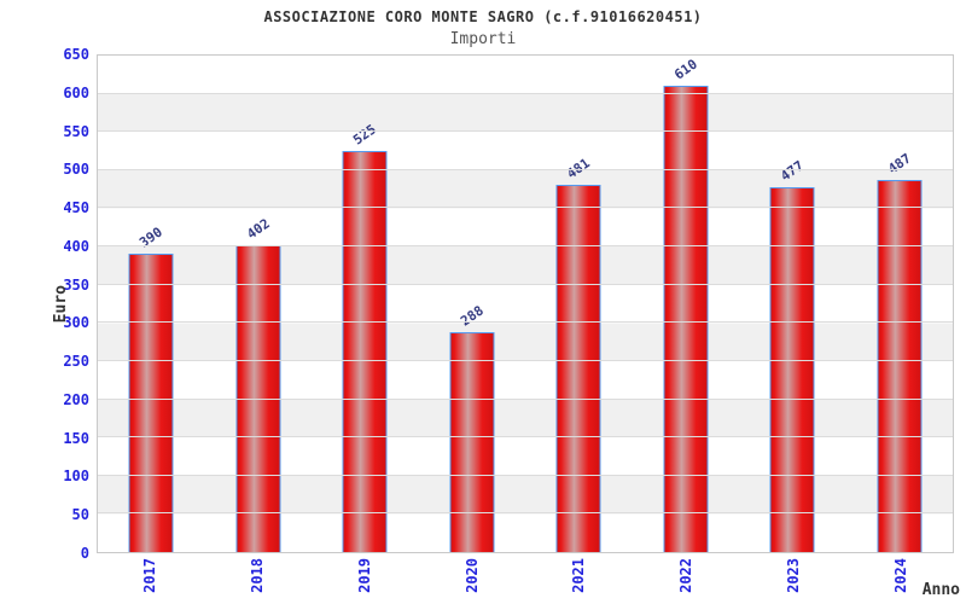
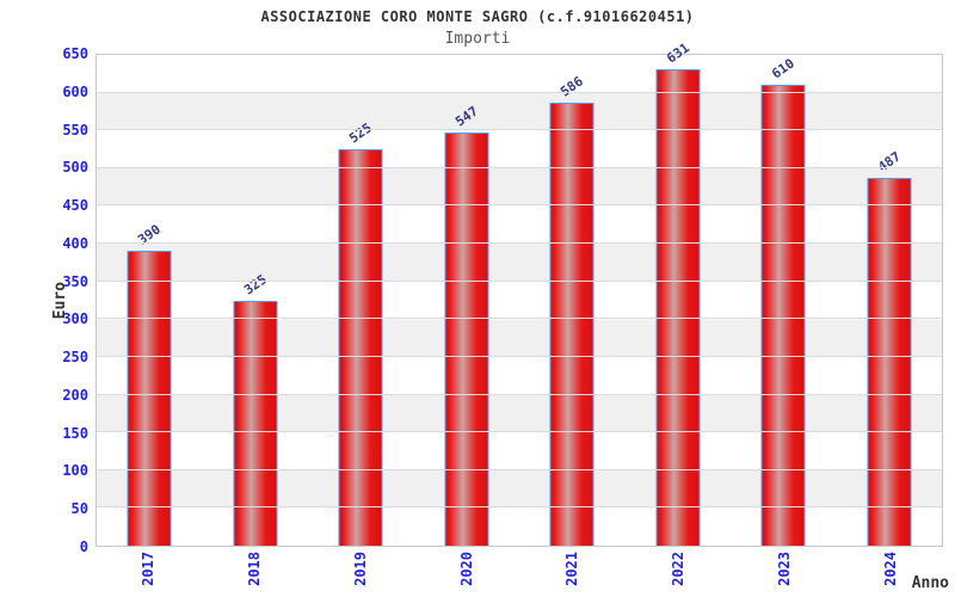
2018: 402 -> 325
2020: 288 -> 547
2021: 481 -> 586
2022: 610 -> 631
2023: 477 -> 610
